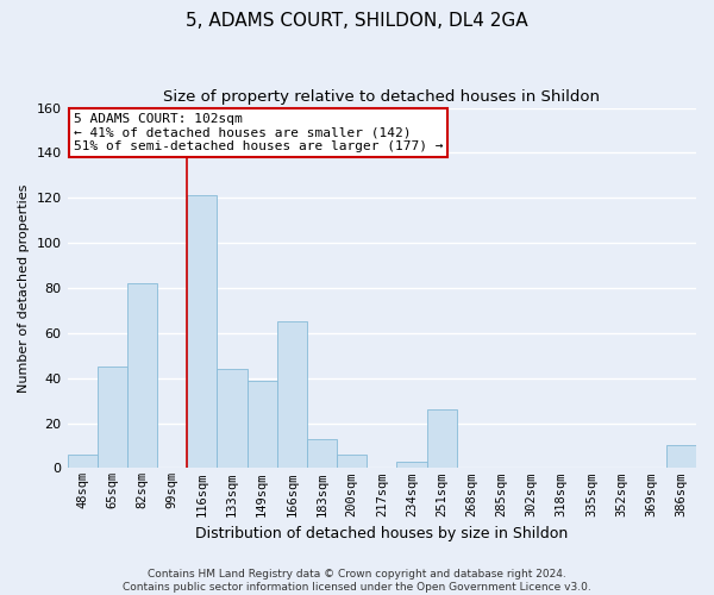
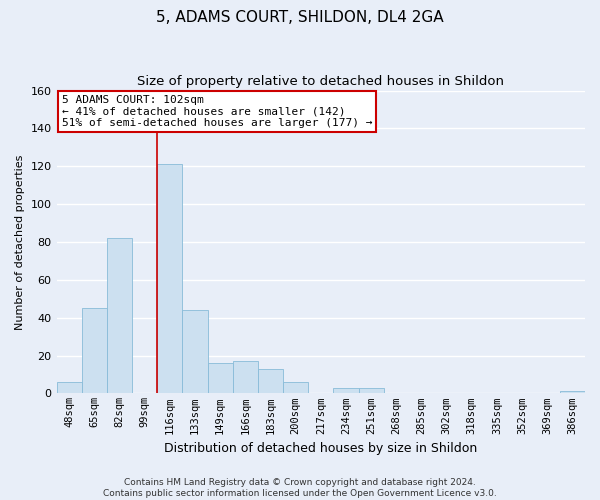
149sqm: 39 -> 16
166sqm: 65 -> 17
251sqm: 26 -> 3
386sqm: 10 -> 1
